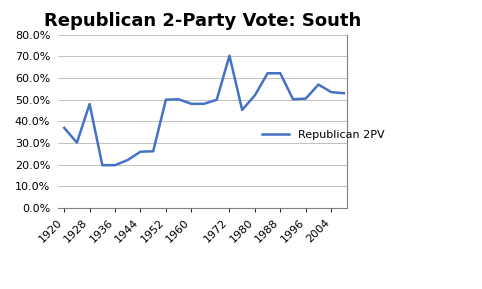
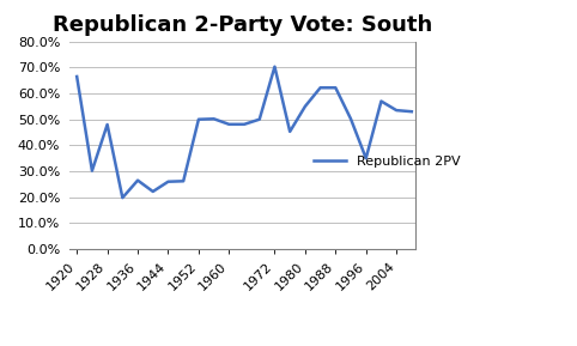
1920: 37.0% -> 66.5%
1936: 19.8% -> 26.5%
1980: 52.0% -> 55.0%
1996: 50.5% -> 35.0%
